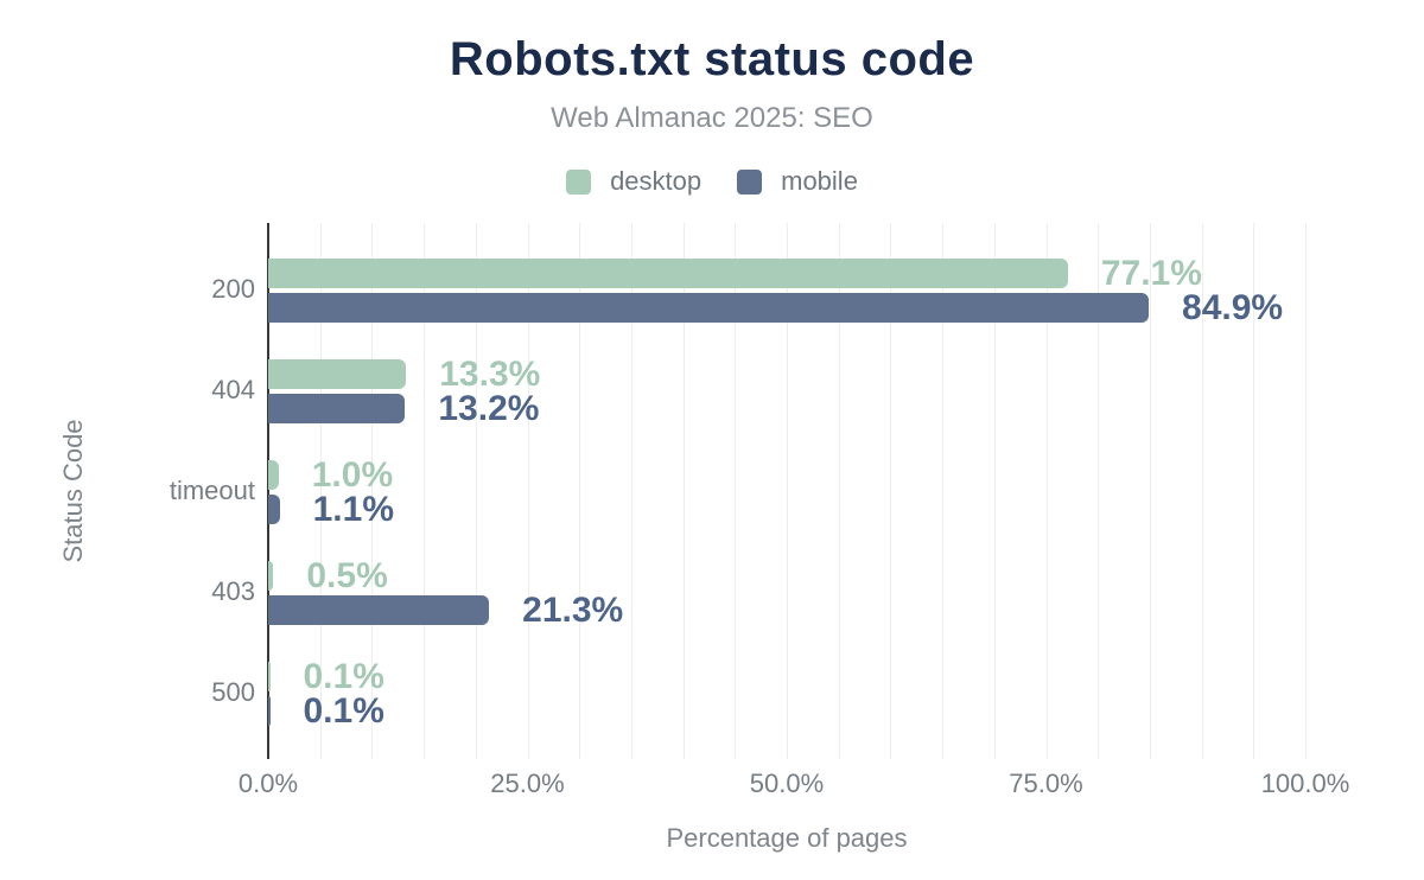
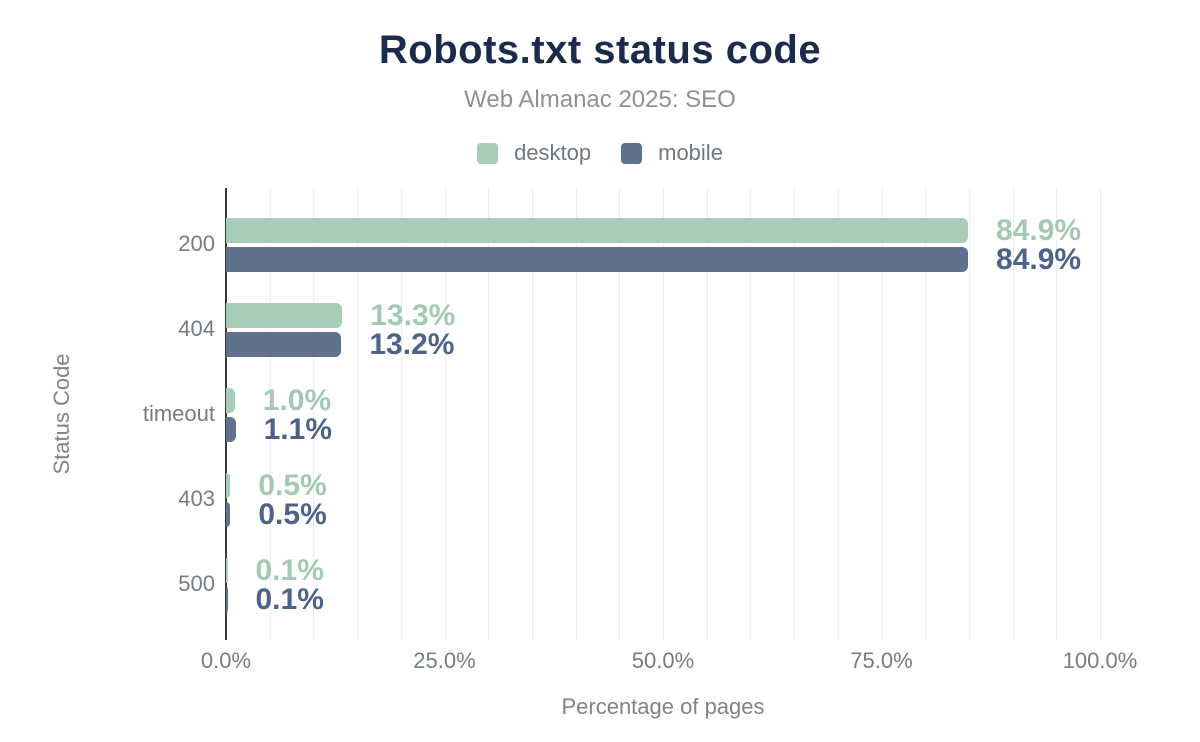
desktop/200: 77.1% -> 84.9%
mobile/403: 21.3% -> 0.5%
